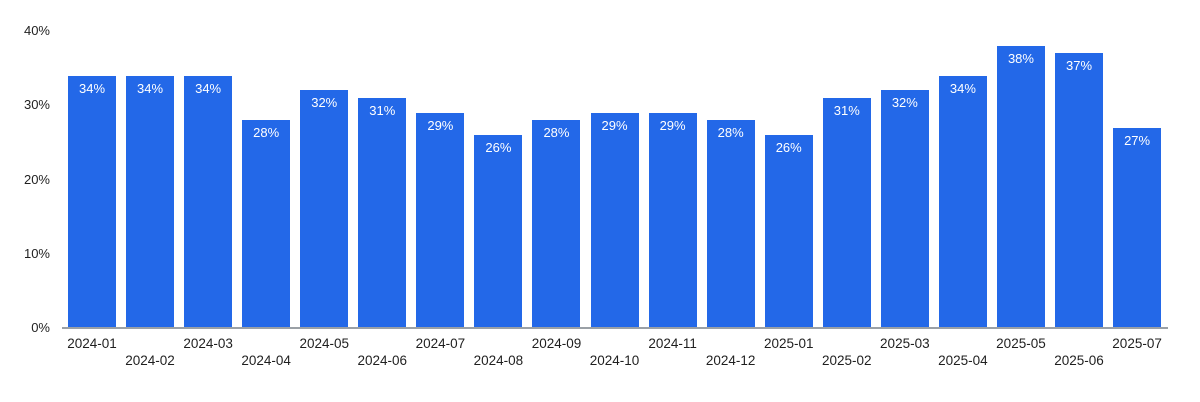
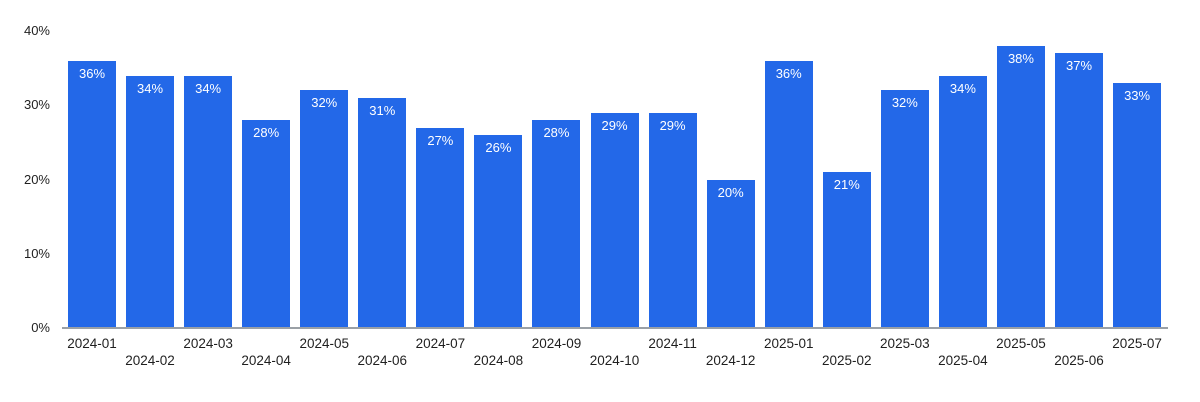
2024-01: 34% -> 36%
2024-07: 29% -> 27%
2024-12: 28% -> 20%
2025-01: 26% -> 36%
2025-02: 31% -> 21%
2025-07: 27% -> 33%
